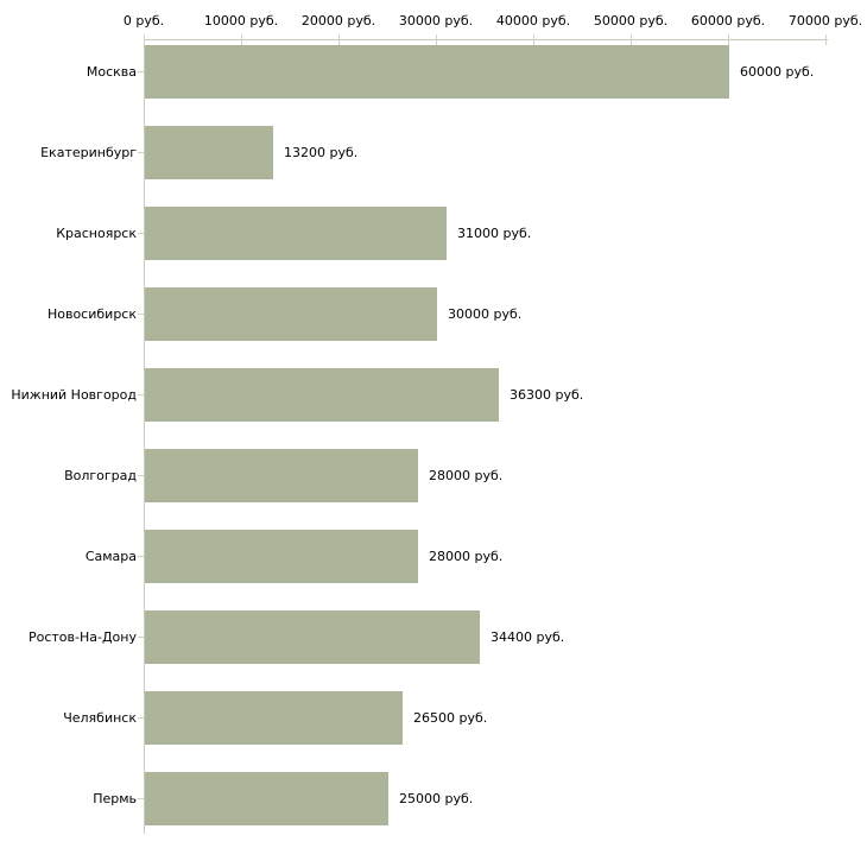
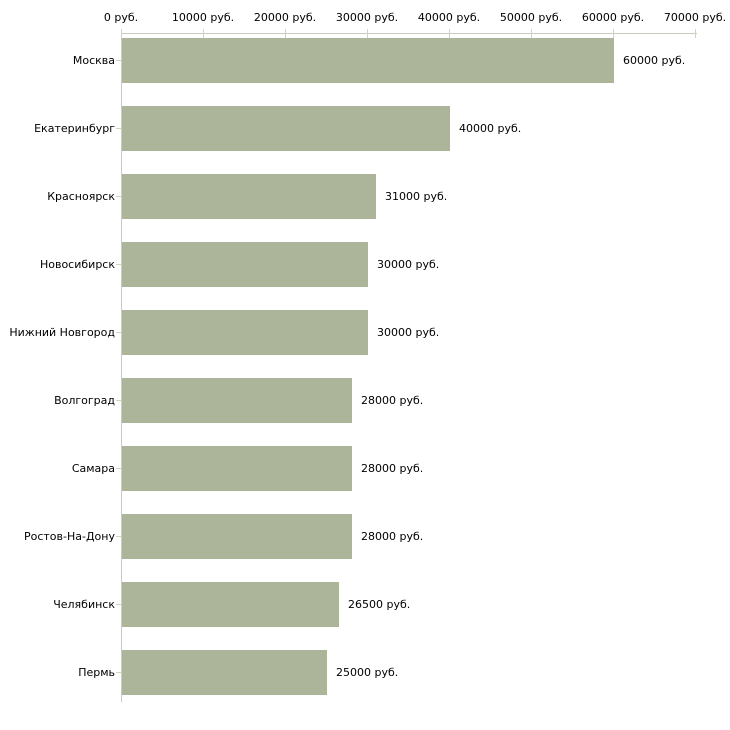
Екатеринбург: 13200 -> 40000
Нижний Новгород: 36300 -> 30000
Ростов-На-Дону: 34400 -> 28000
